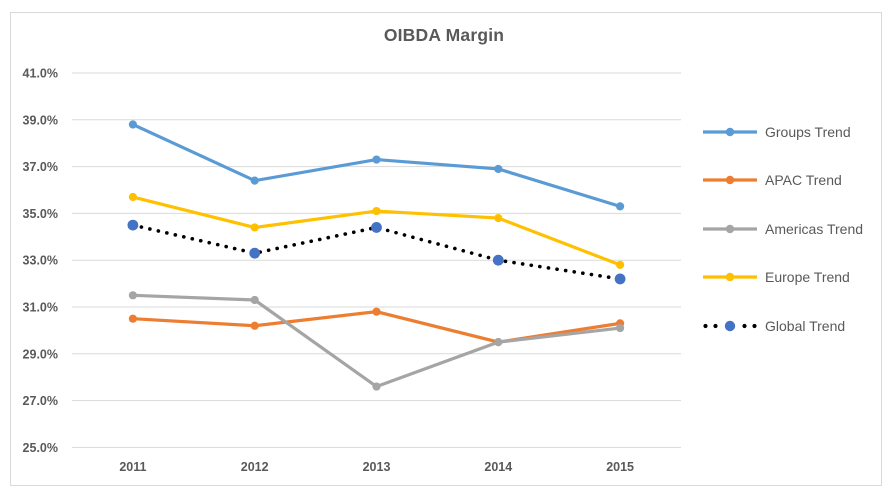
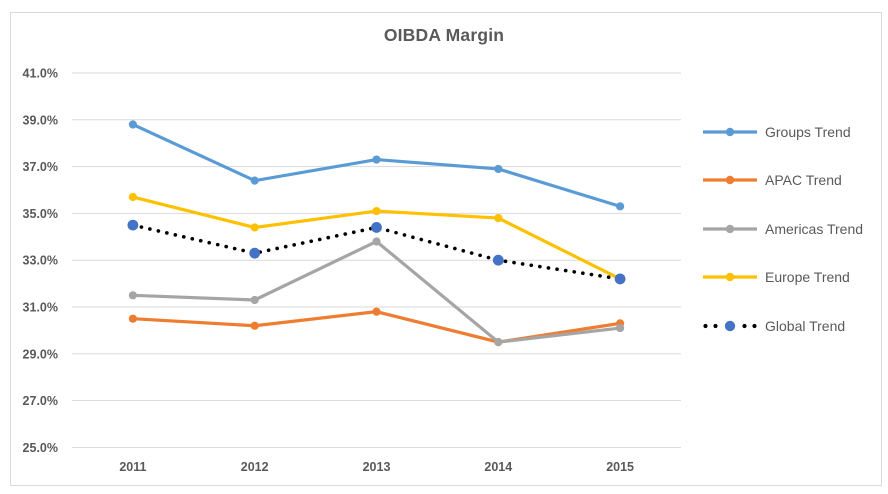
Americas Trend/2013: 27.6% -> 33.8%
Europe Trend/2015: 32.8% -> 32.2%
